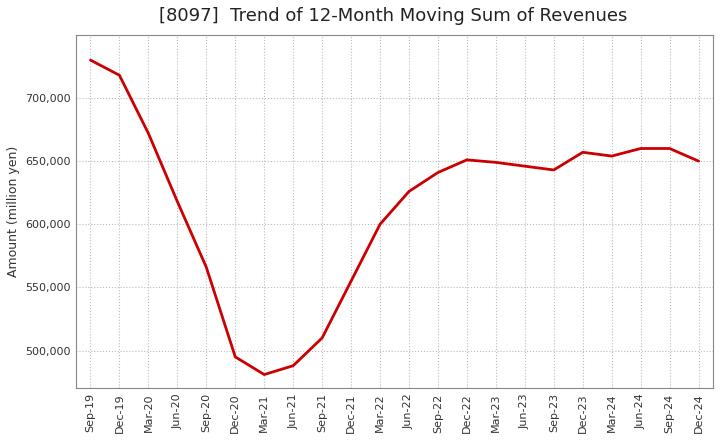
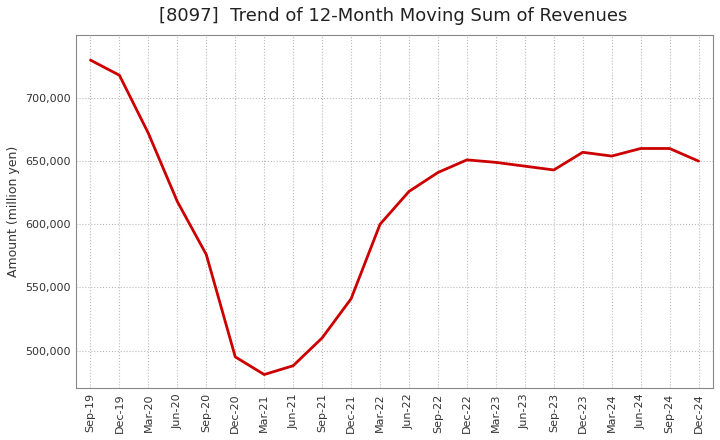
Sep-20: 566,000 -> 576,000
Dec-21: 555,000 -> 541,000
